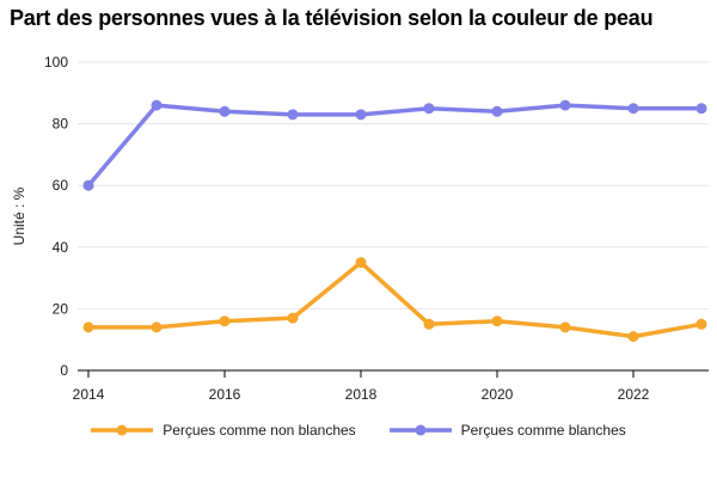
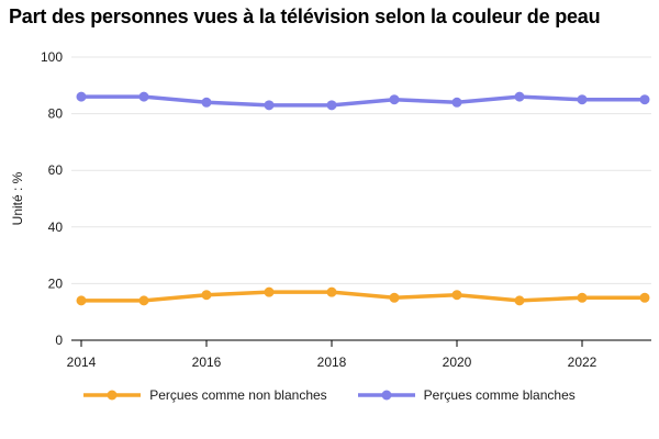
Perçues comme blanches/2014: 60 -> 86
Perçues comme non blanches/2018: 35 -> 17
Perçues comme non blanches/2022: 11 -> 15
